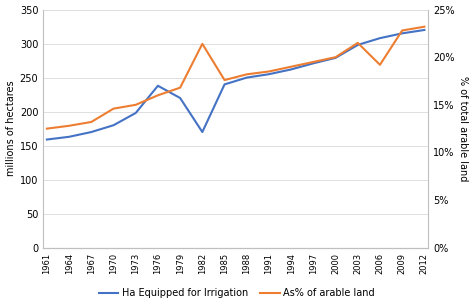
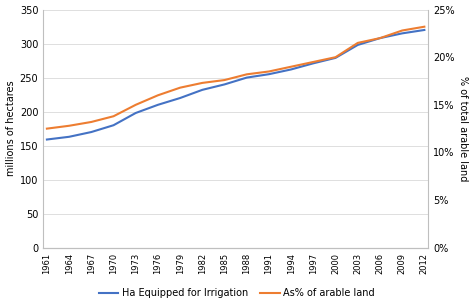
As% of arable land/1970: 14.6% -> 13.8%
Ha Equipped for Irrigation/1976: 238 -> 210
Ha Equipped for Irrigation/1982: 170 -> 232
As% of arable land/1982: 21.4% -> 17.3%
As% of arable land/2006: 19.2% -> 22.0%
